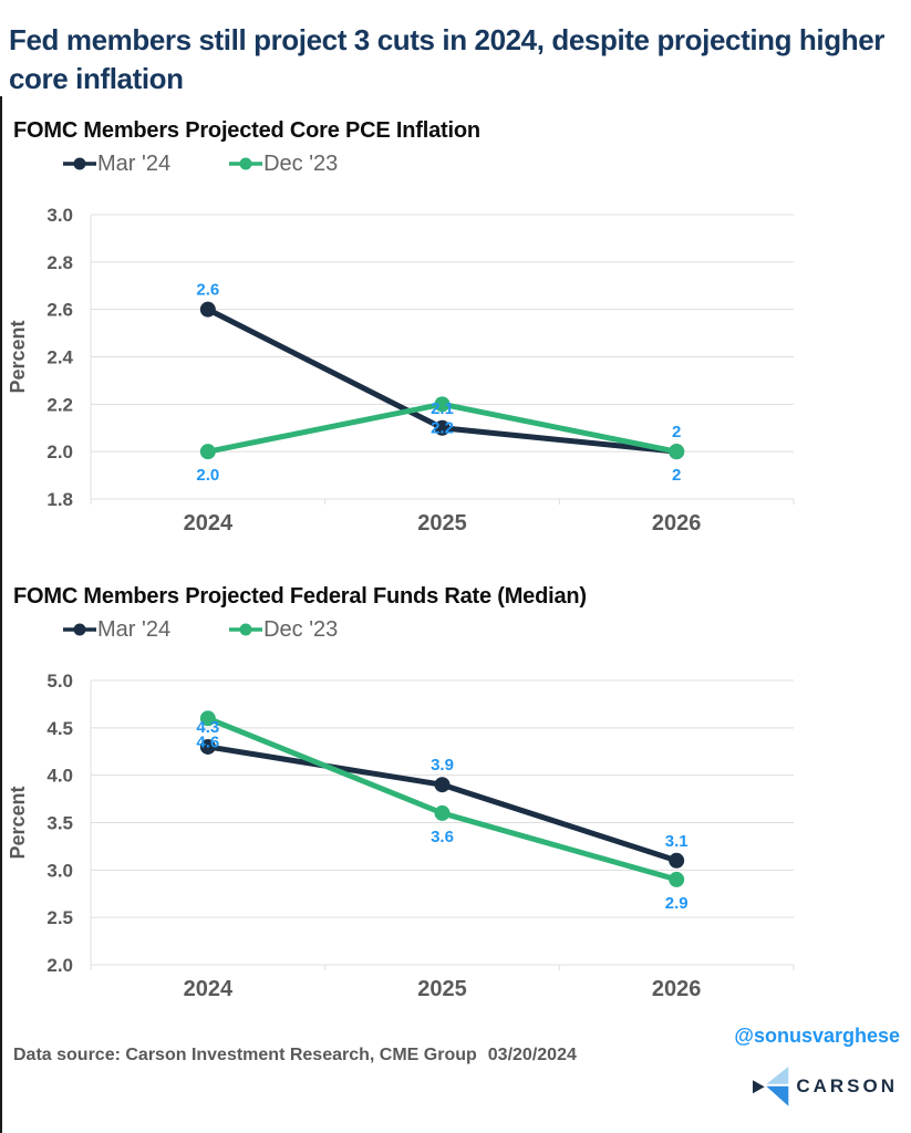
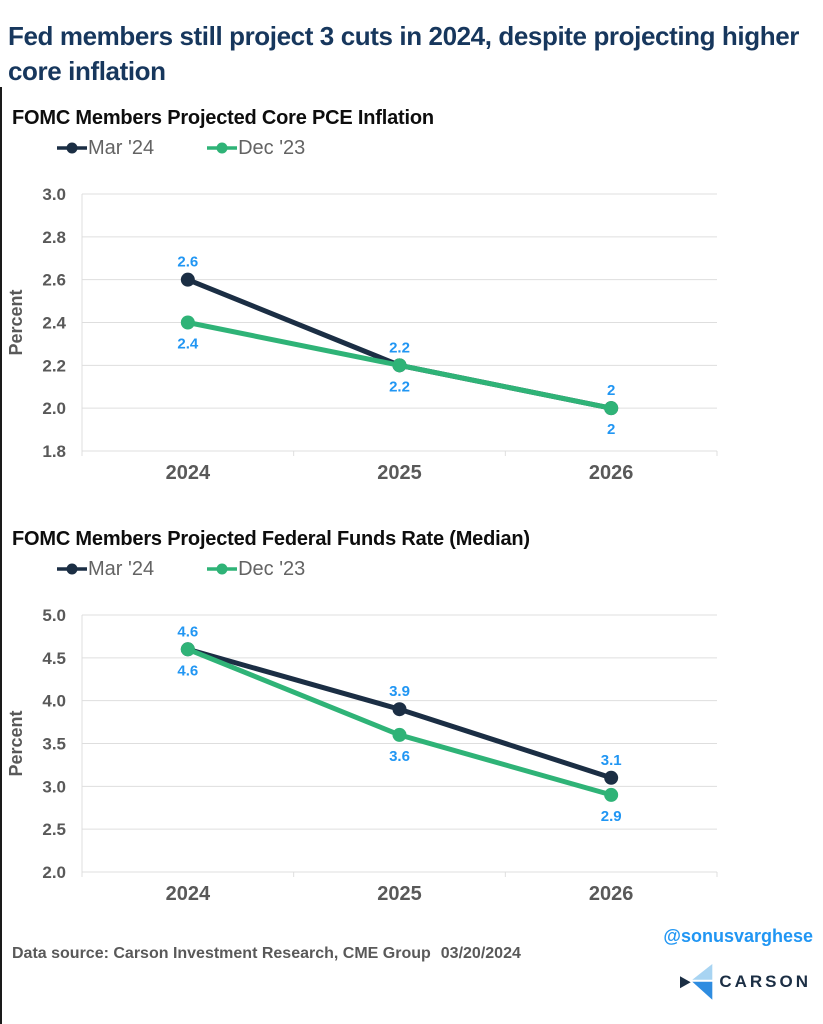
FOMC Members Projected Core PCE Inflation/Dec '23/2024: 2.0 -> 2.4
FOMC Members Projected Core PCE Inflation/Mar '24/2025: 2.1 -> 2.2
FOMC Members Projected Federal Funds Rate (Median)/Mar '24/2024: 4.3 -> 4.6
